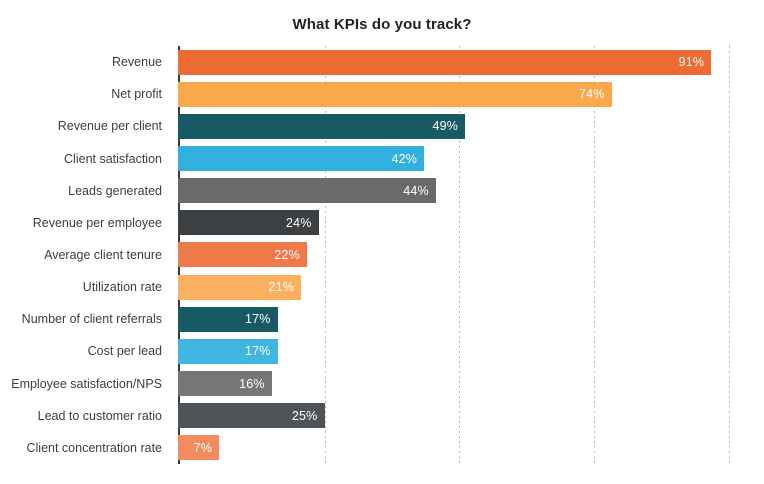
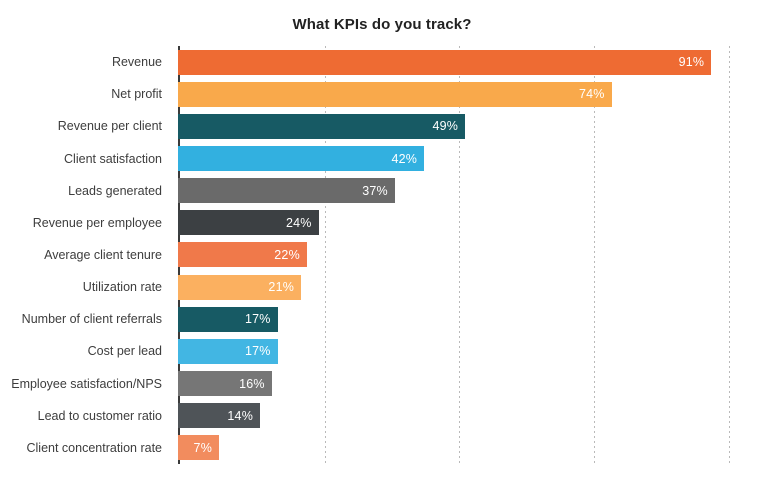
Leads generated: 44% -> 37%
Lead to customer ratio: 25% -> 14%
